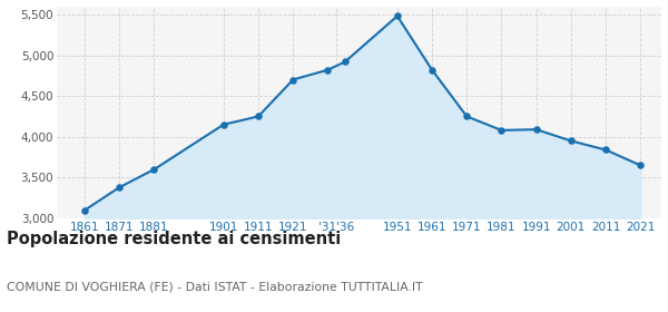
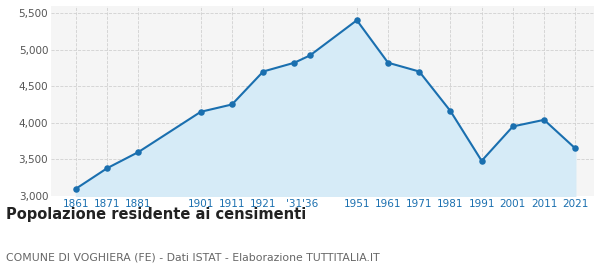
1951: 5,480 -> 5,400
1971: 4,250 -> 4,700
1981: 4,080 -> 4,160
1991: 4,090 -> 3,480
2011: 3,840 -> 4,040
